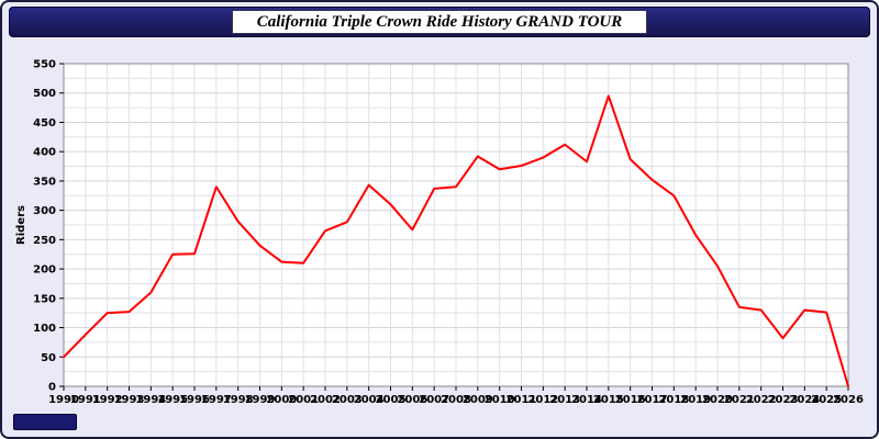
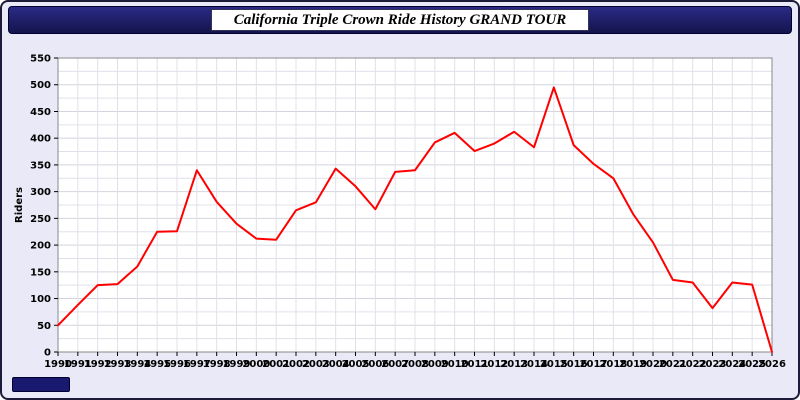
2010: 370 -> 410
